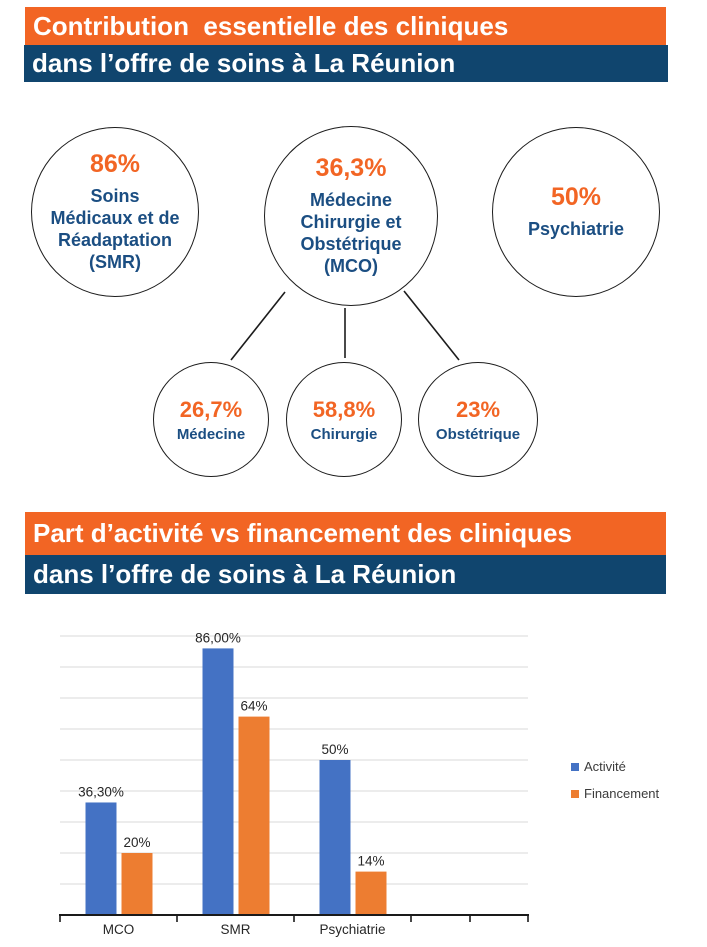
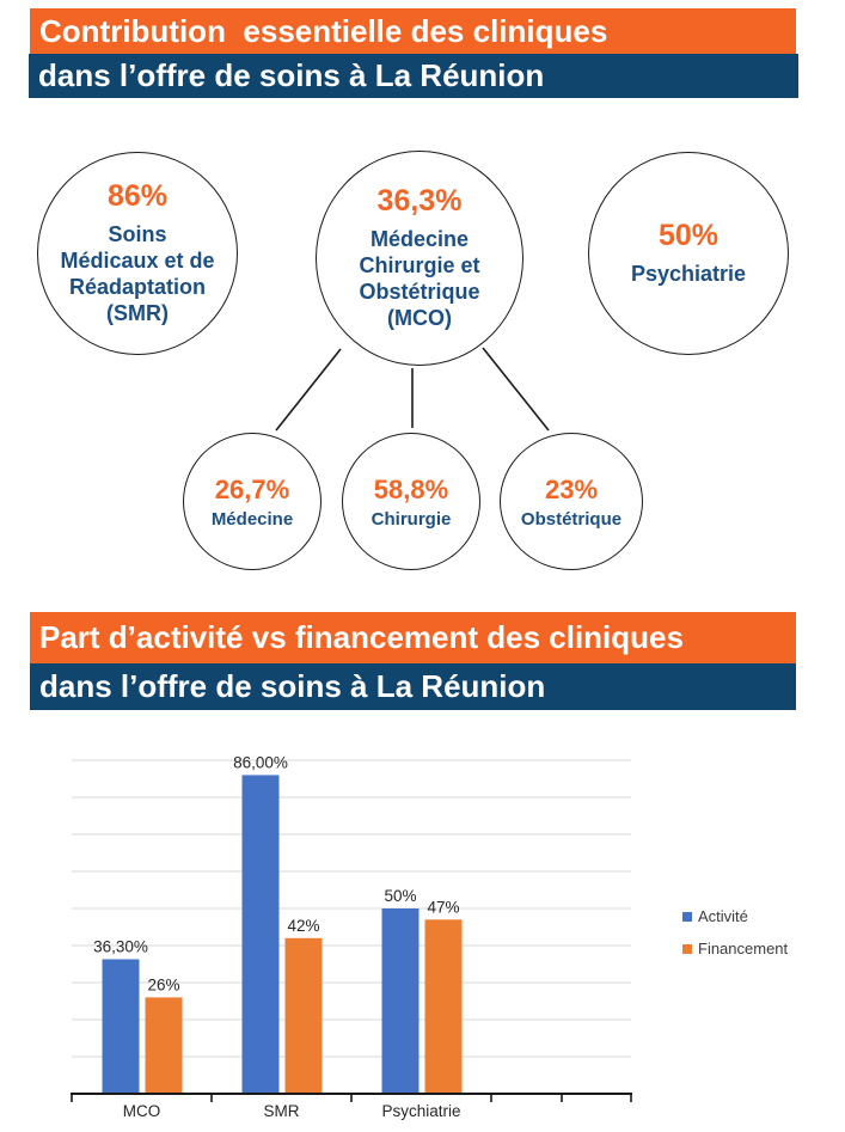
Financement/MCO: 20% -> 26%
Financement/SMR: 64% -> 42%
Financement/Psychiatrie: 14% -> 47%
